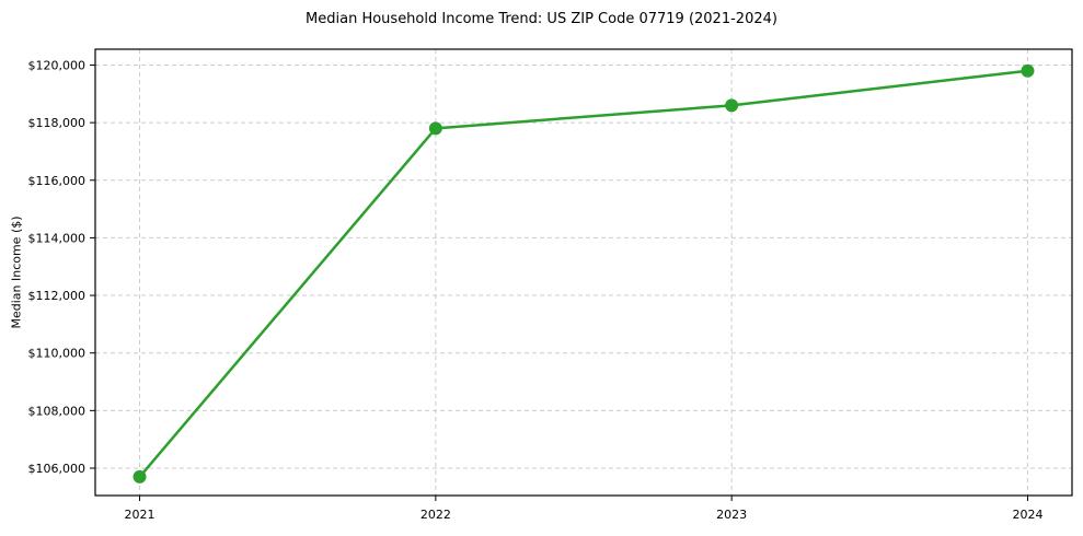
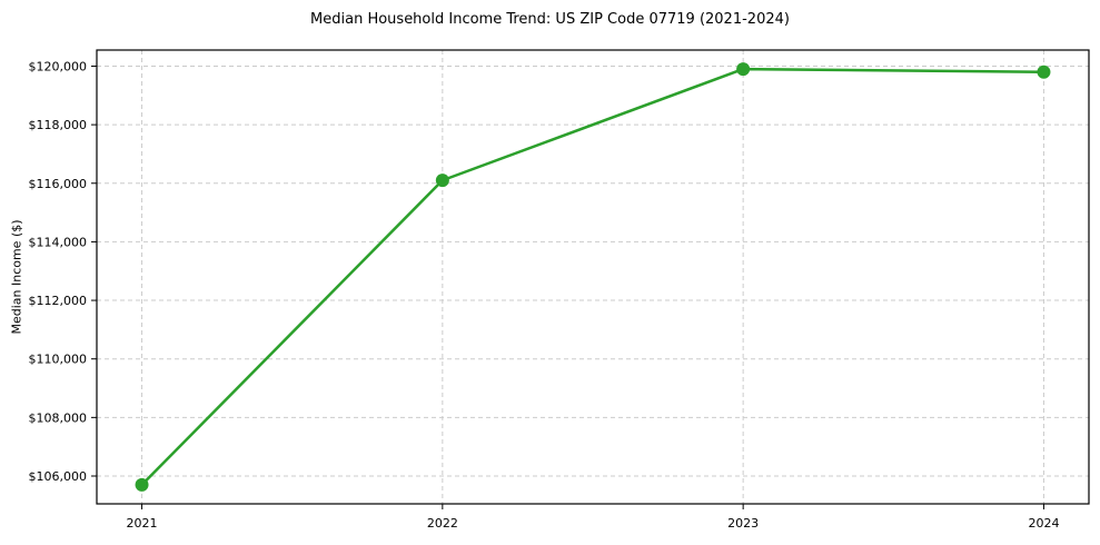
2022: $117800 -> $116100
2023: $118600 -> $119900
